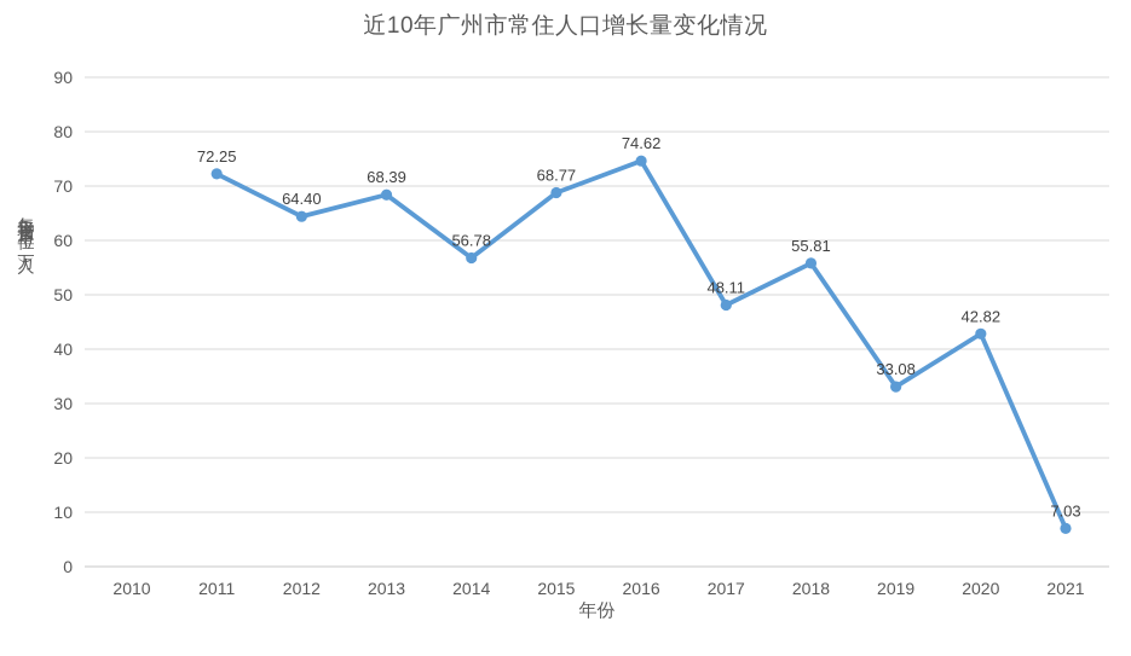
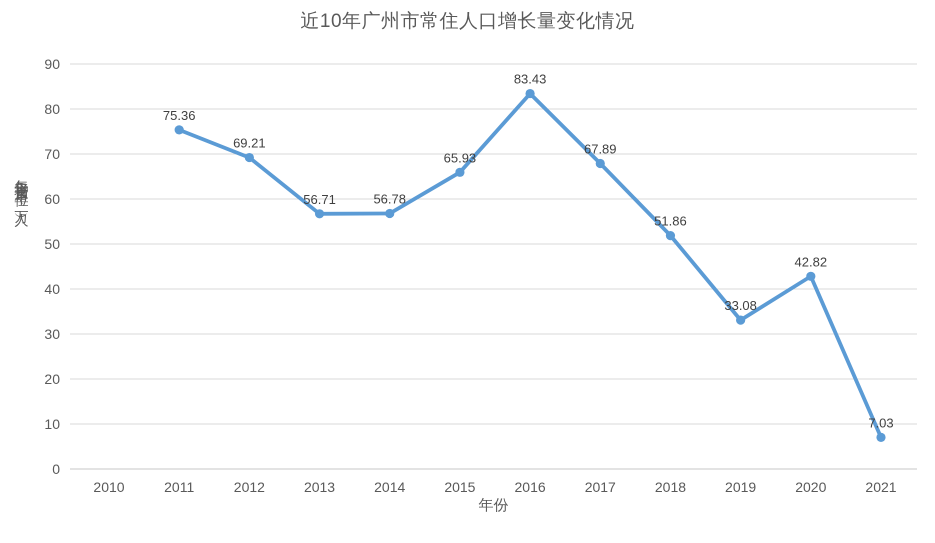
2011: 72.25 -> 75.36
2012: 64.40 -> 69.21
2013: 68.39 -> 56.71
2015: 68.77 -> 65.93
2016: 74.62 -> 83.43
2017: 48.11 -> 67.89
2018: 55.81 -> 51.86
